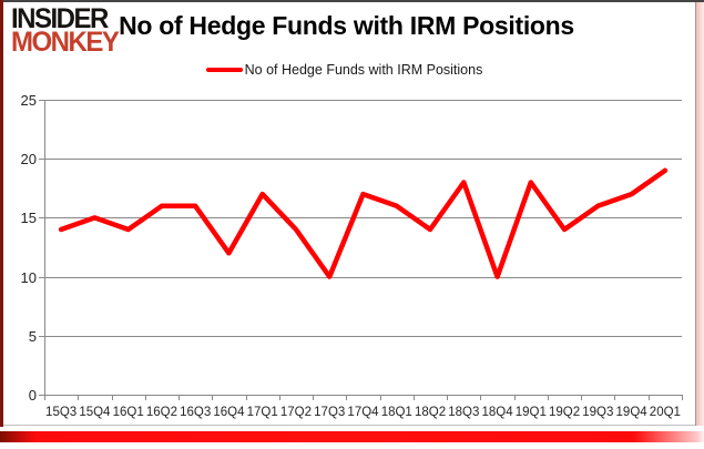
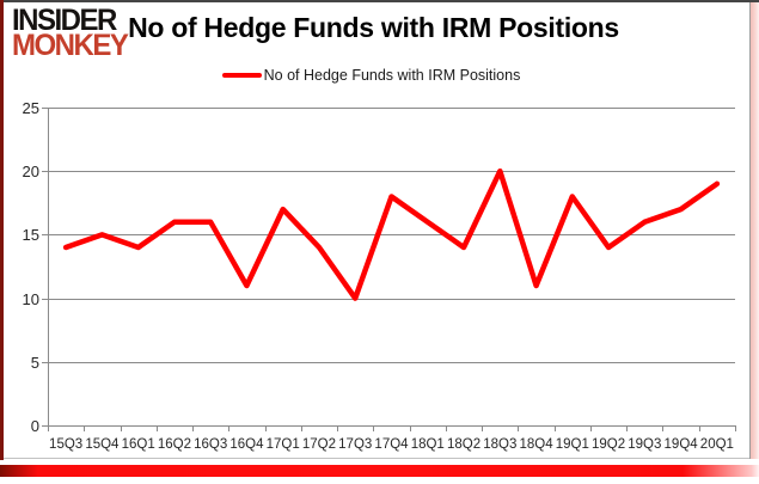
16Q4: 12 -> 11
17Q4: 17 -> 18
18Q3: 18 -> 20
18Q4: 10 -> 11
